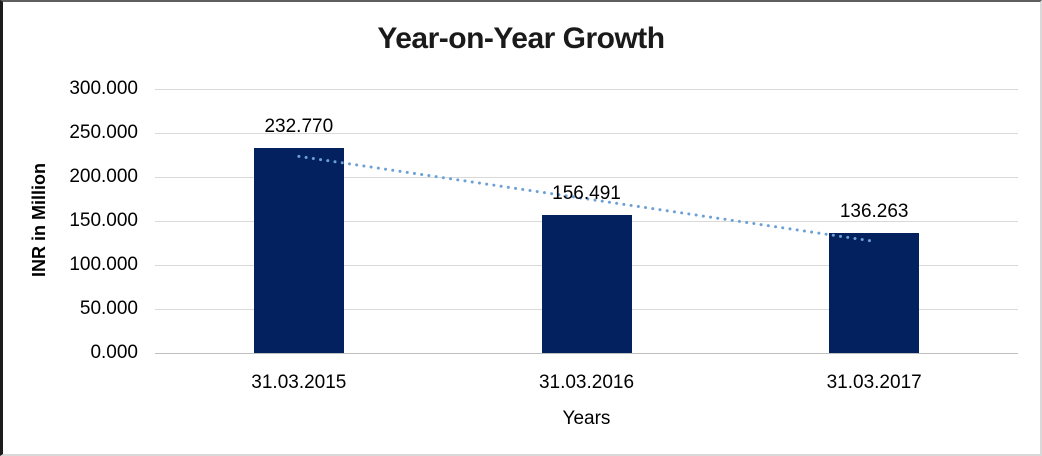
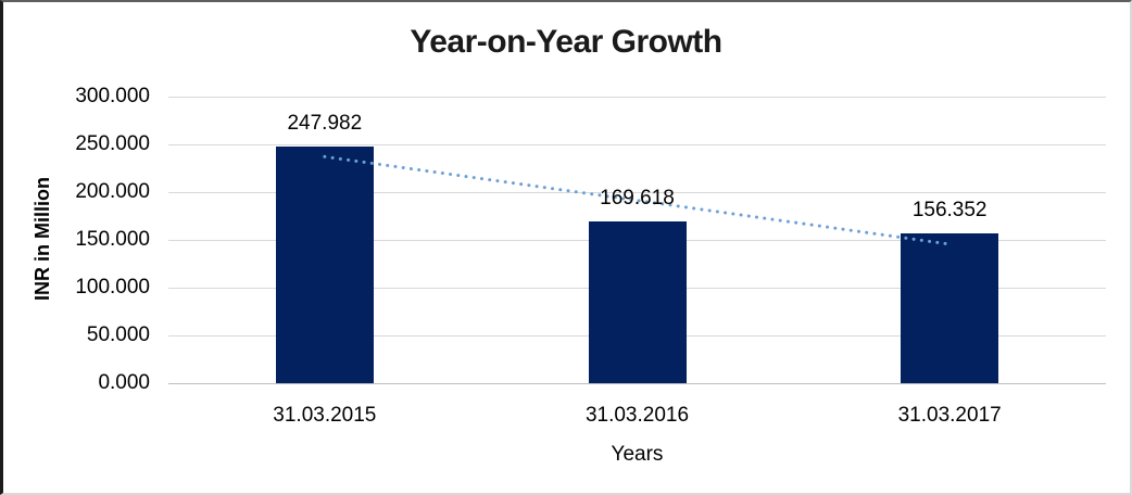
31.03.2015: 232.770 -> 247.982
31.03.2016: 156.491 -> 169.618
31.03.2017: 136.263 -> 156.352
